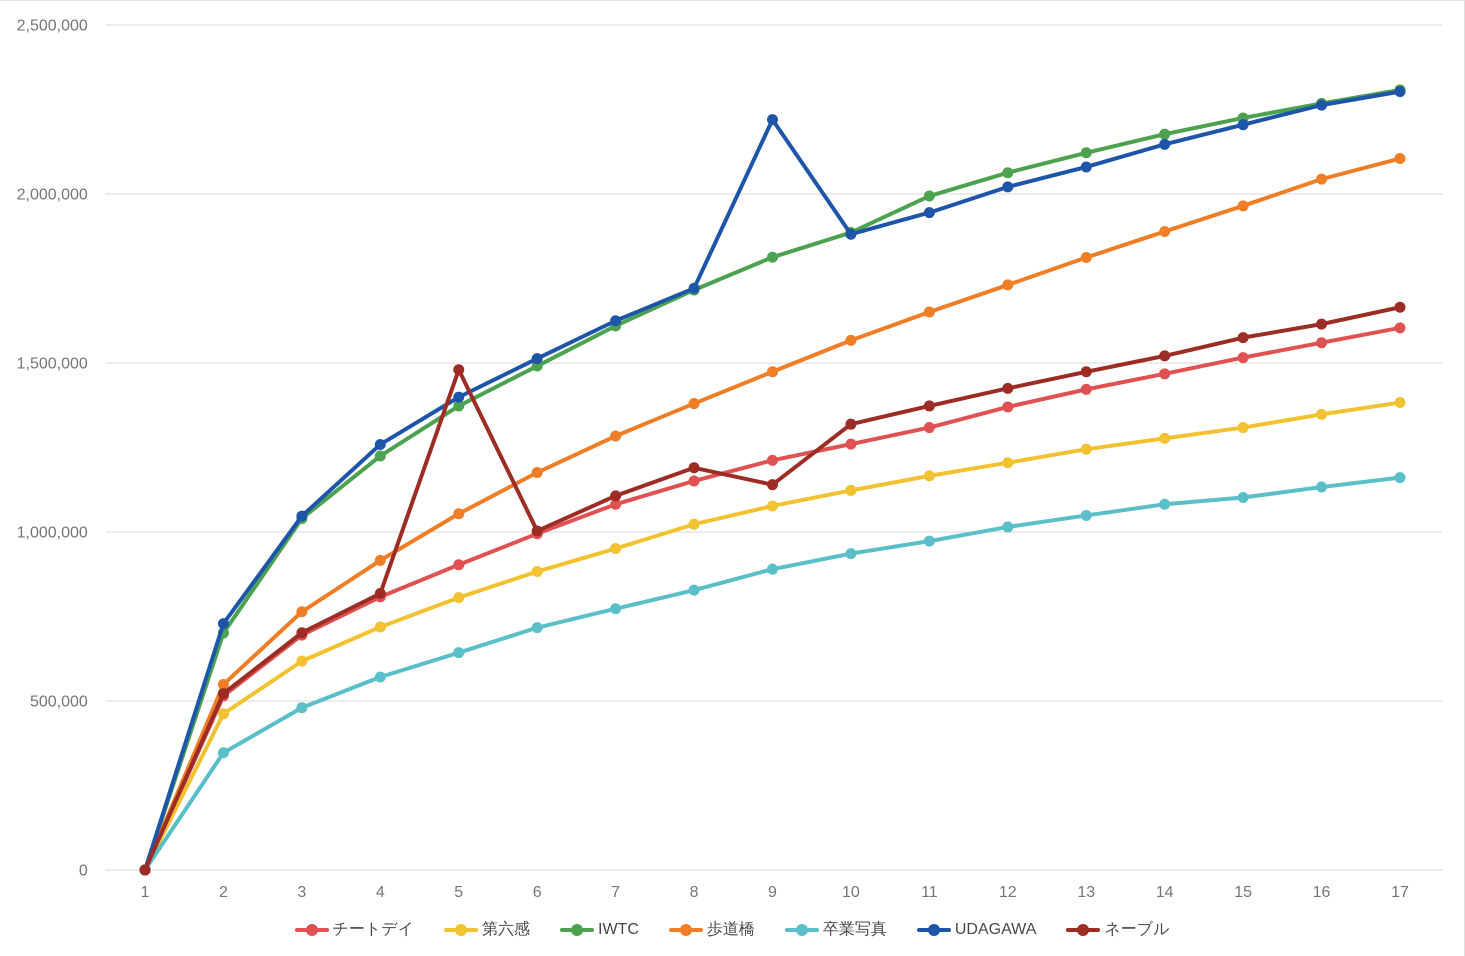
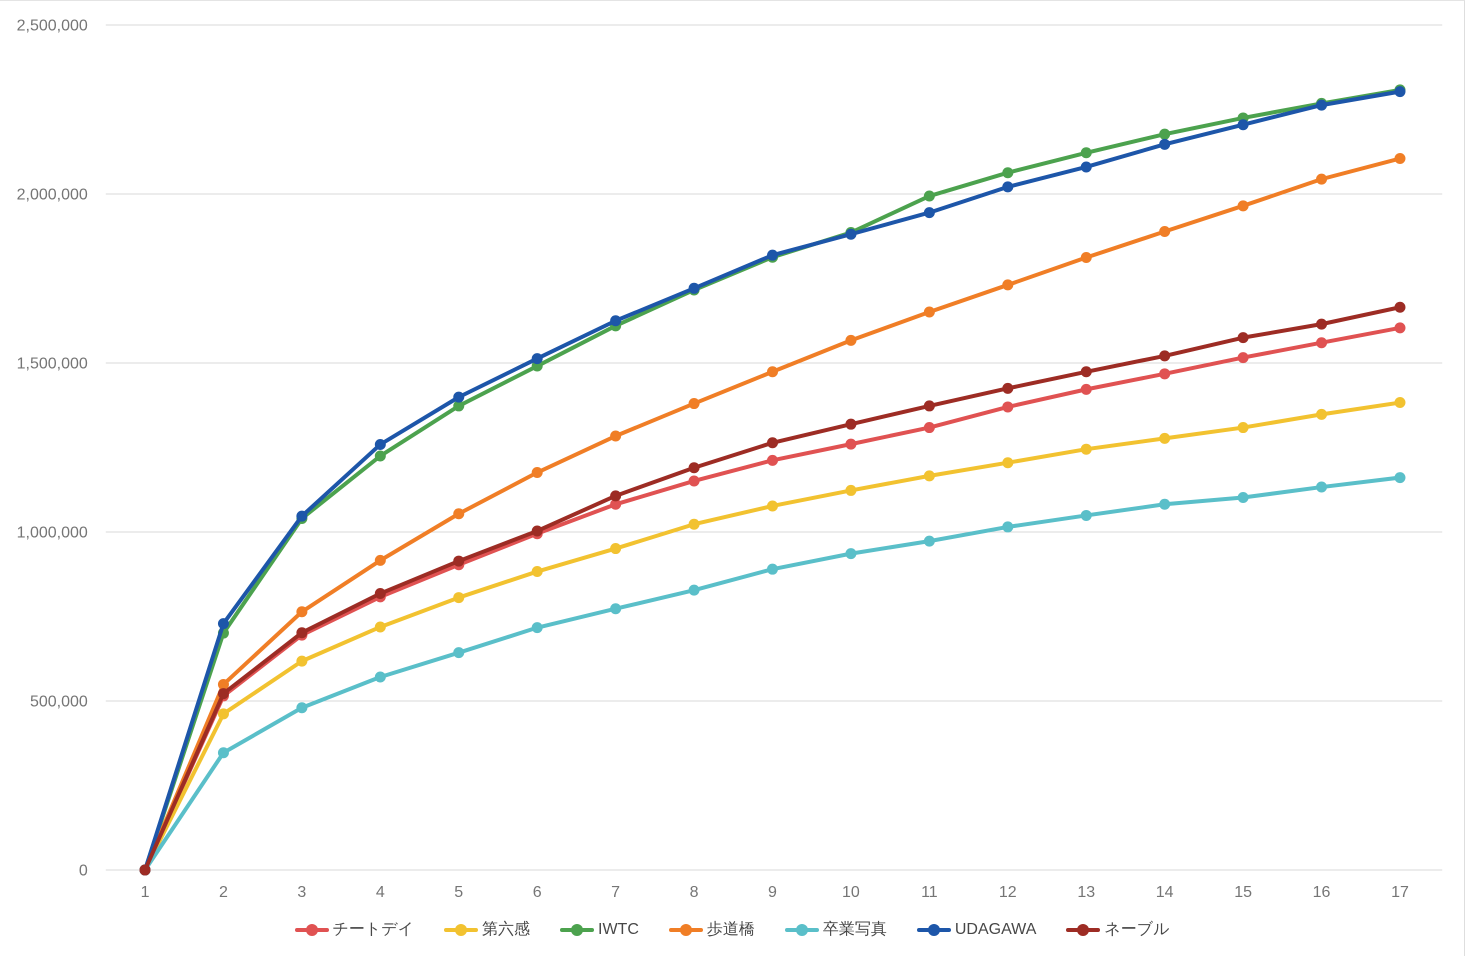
ネーブル/5: 1480000 -> 910000
UDAGAWA/9: 2220000 -> 1820000
ネーブル/9: 1140000 -> 1260000
